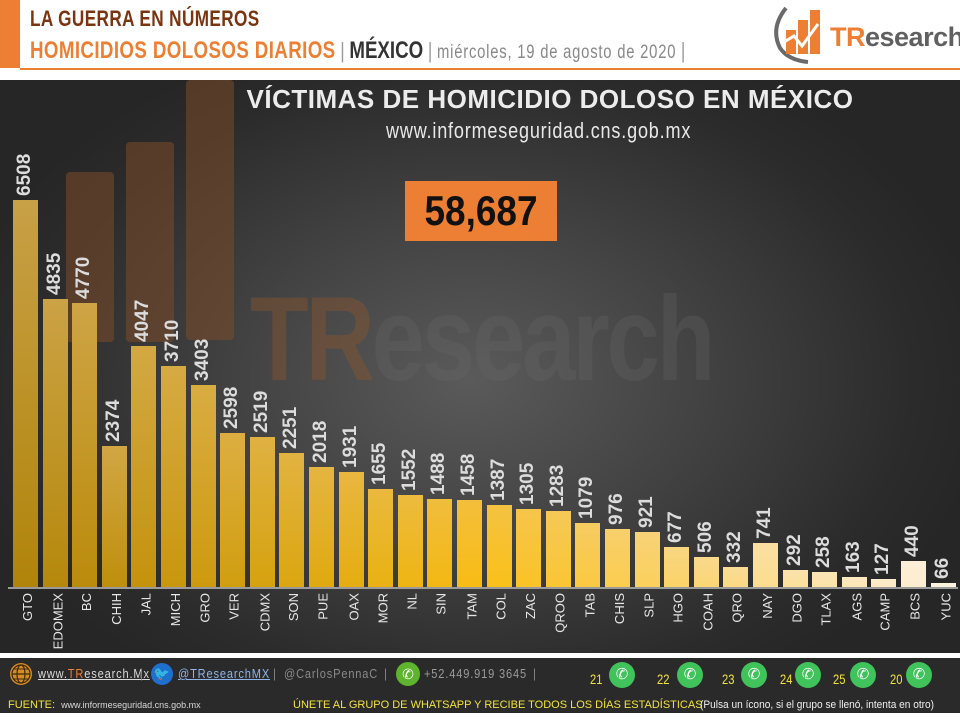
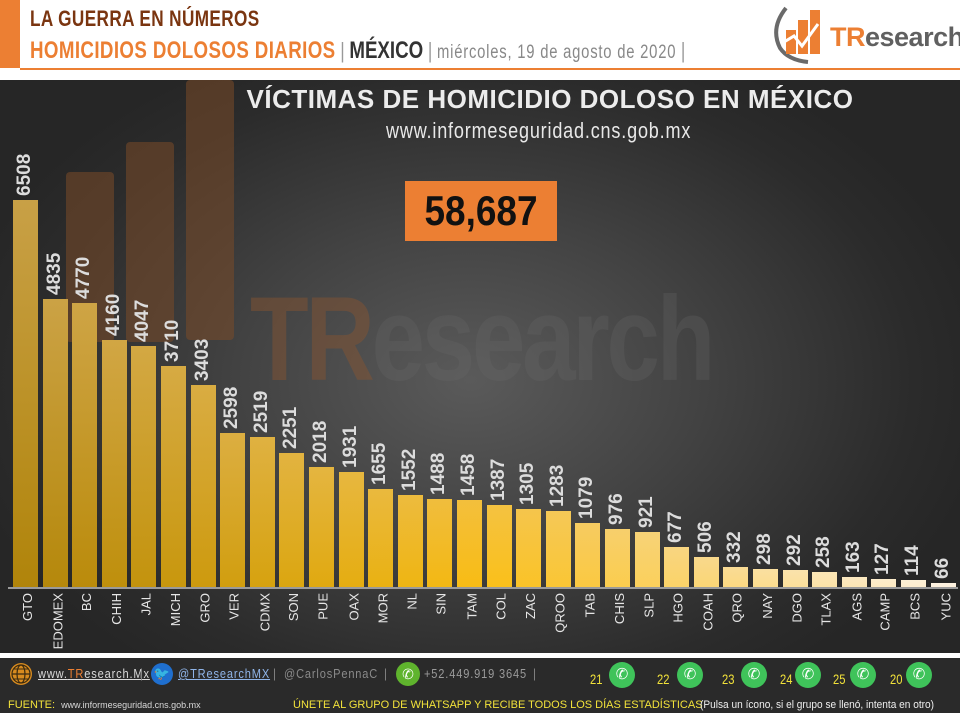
CHIH: 2374 -> 4160
NAY: 741 -> 298
BCS: 440 -> 114
